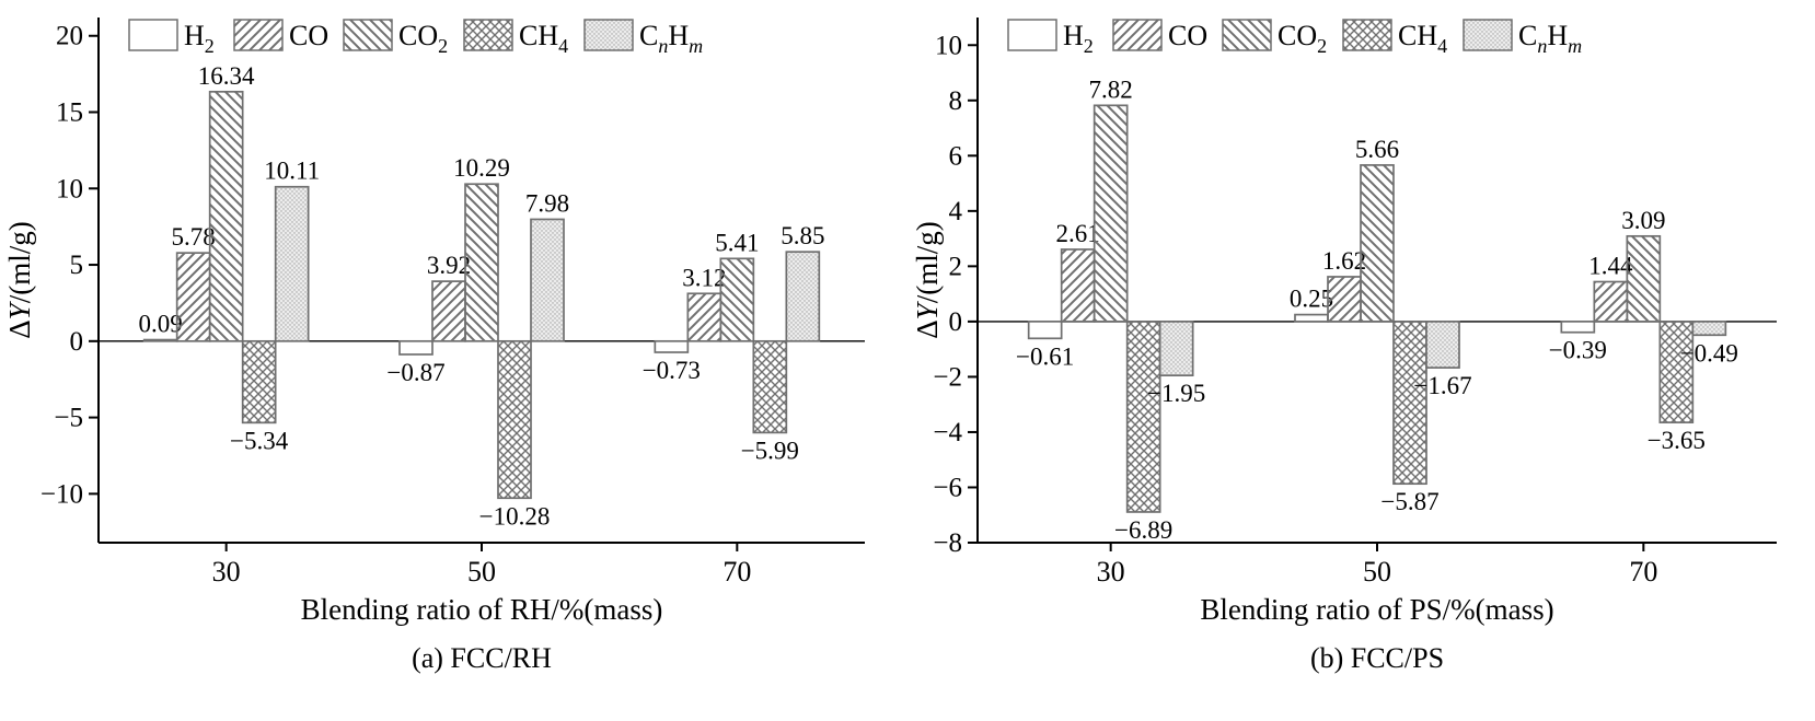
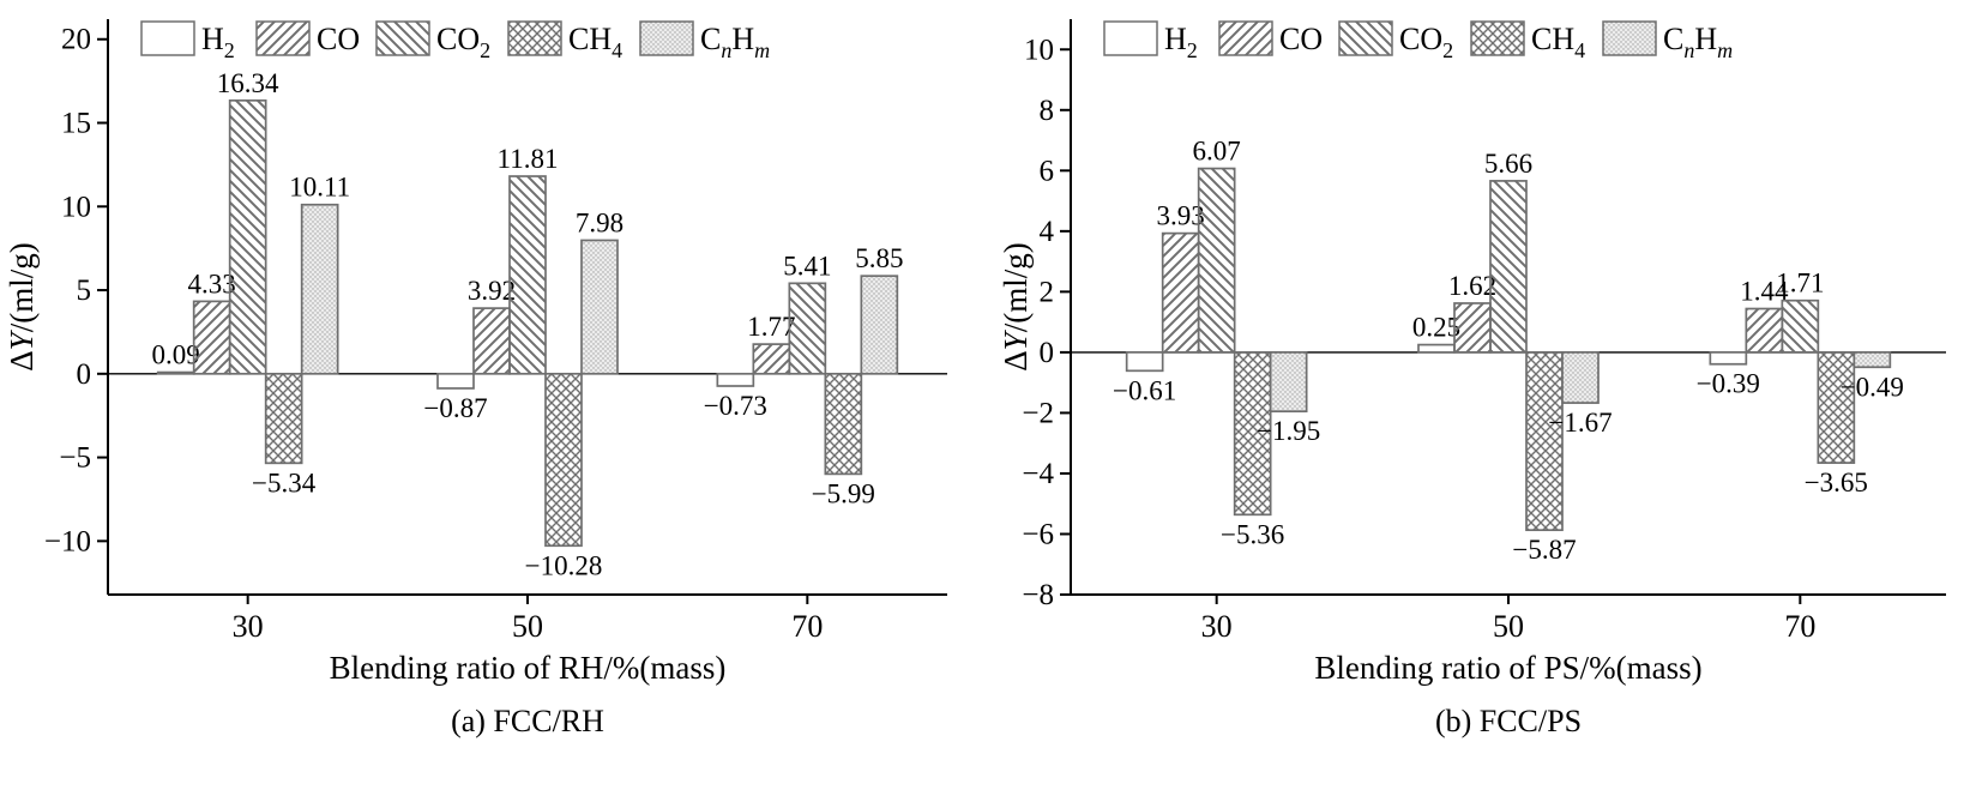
(a) FCC/RH/CO/30: 5.78 -> 4.33
(a) FCC/RH/CO2/50: 10.29 -> 11.81
(a) FCC/RH/CO/70: 3.12 -> 1.77
(b) FCC/PS/CO/30: 2.61 -> 3.93
(b) FCC/PS/CO2/30: 7.82 -> 6.07
(b) FCC/PS/CH4/30: −6.89 -> −5.36
(b) FCC/PS/CO2/70: 3.09 -> 1.71
